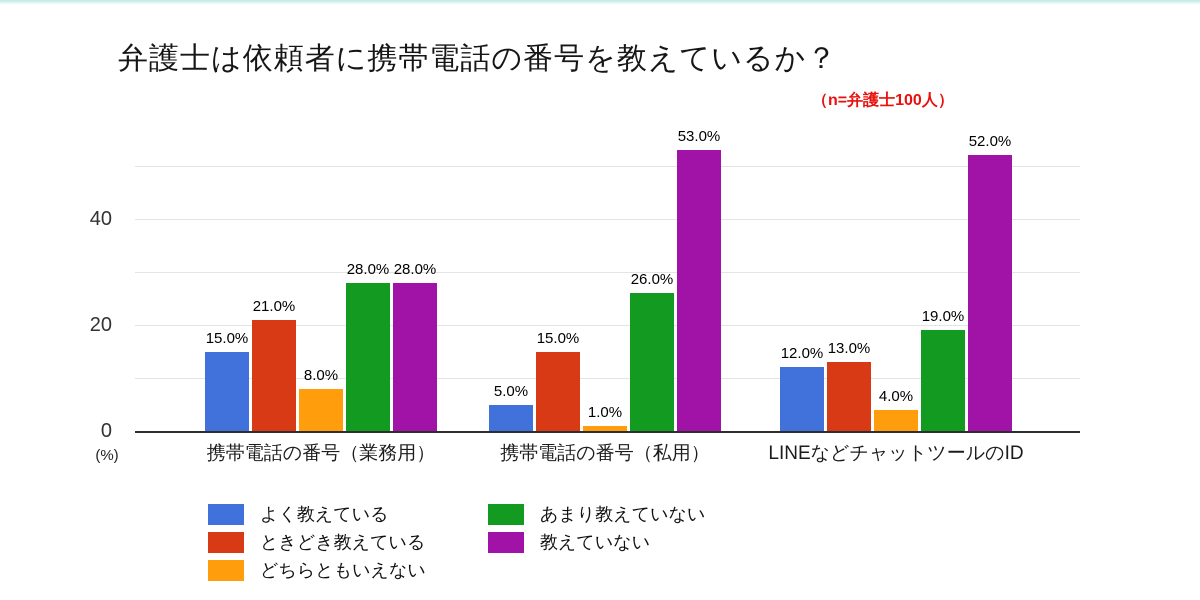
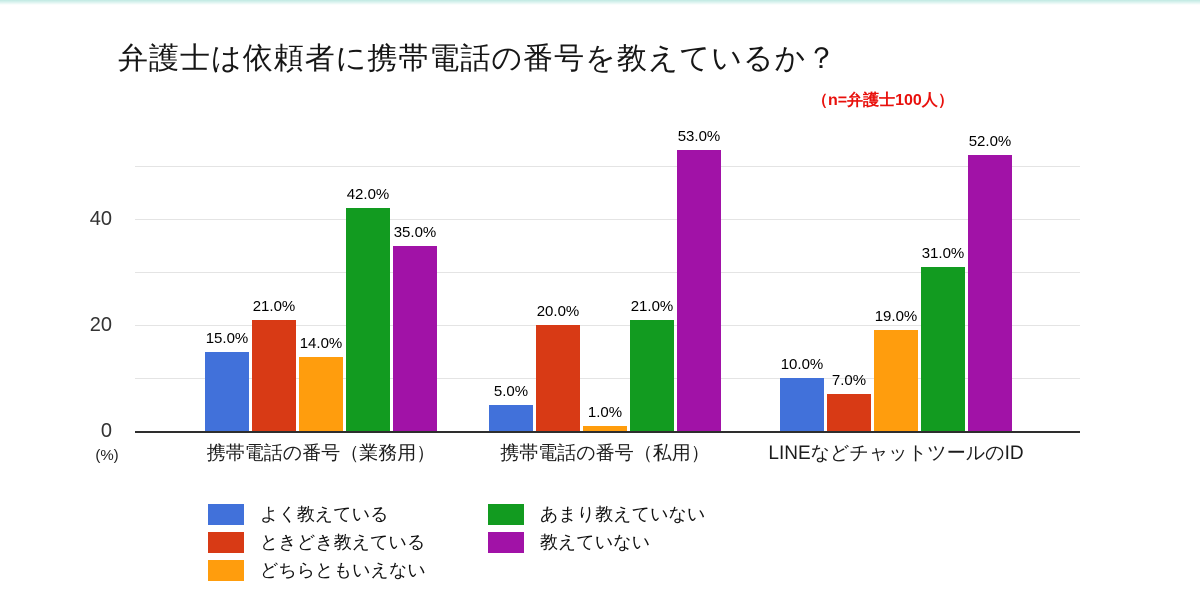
どちらともいえない/携帯電話の番号（業務用）: 8.0% -> 14.0%
あまり教えていない/携帯電話の番号（業務用）: 28.0% -> 42.0%
教えていない/携帯電話の番号（業務用）: 28.0% -> 35.0%
ときどき教えている/携帯電話の番号（私用）: 15.0% -> 20.0%
あまり教えていない/携帯電話の番号（私用）: 26.0% -> 21.0%
よく教えている/LINEなどチャットツールのID: 12.0% -> 10.0%
ときどき教えている/LINEなどチャットツールのID: 13.0% -> 7.0%
どちらともいえない/LINEなどチャットツールのID: 4.0% -> 19.0%
あまり教えていない/LINEなどチャットツールのID: 19.0% -> 31.0%
